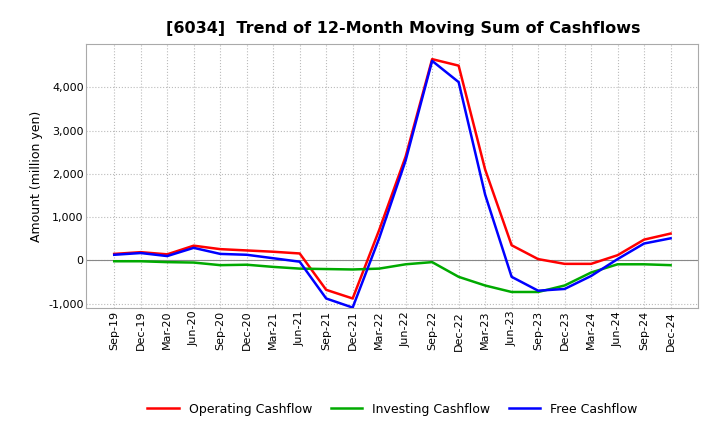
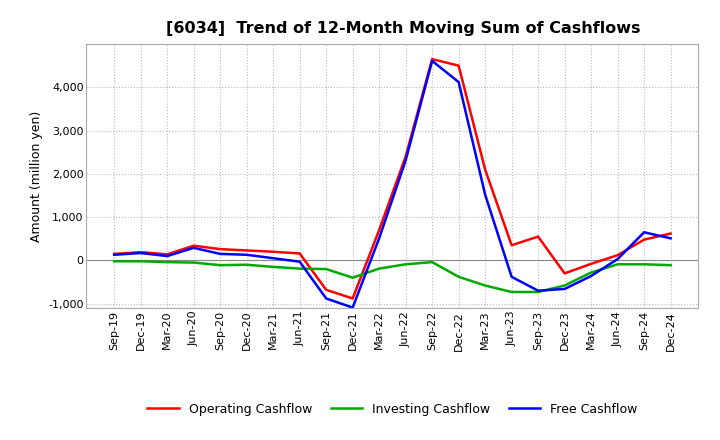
Investing Cashflow/Dec-21: -210 -> -400
Operating Cashflow/Sep-23: 30 -> 550
Operating Cashflow/Dec-23: -80 -> -300
Free Cashflow/Sep-24: 390 -> 650
